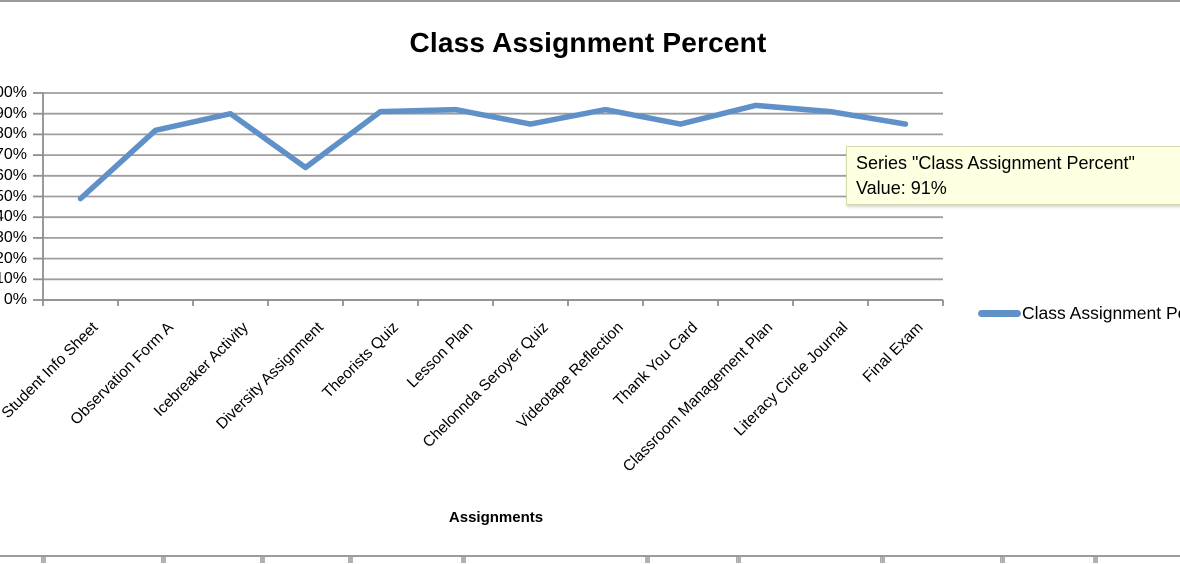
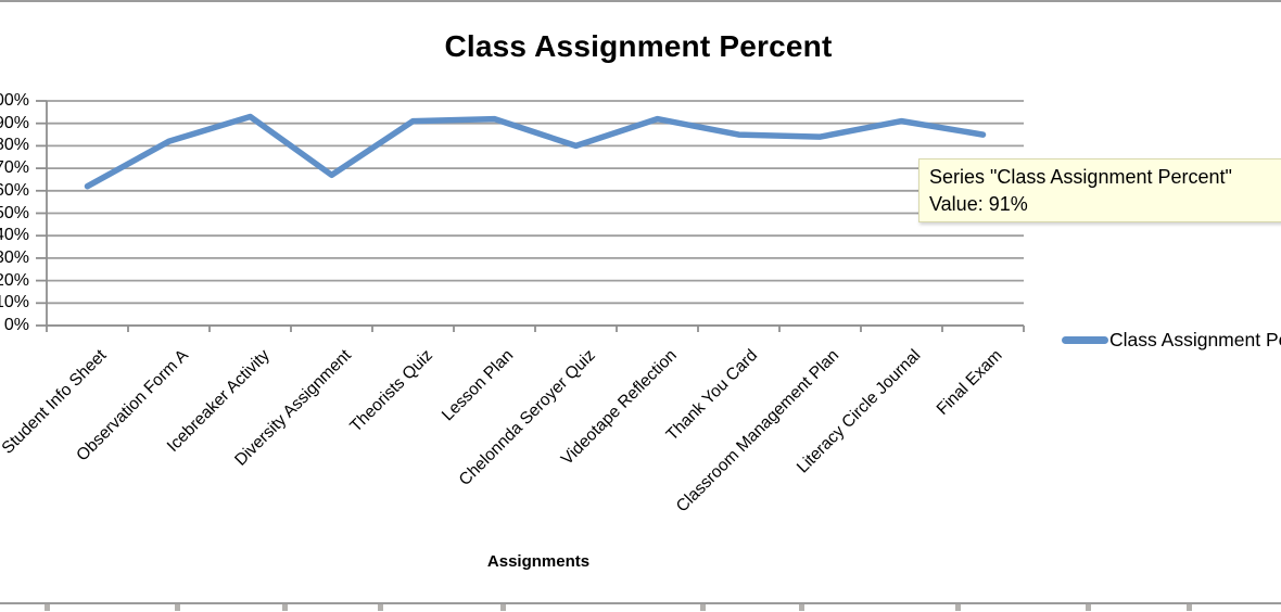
Student Info Sheet: 49% -> 62%
Icebreaker Activity: 90% -> 93%
Diversity Assignment: 64% -> 67%
Chelonnda Seroyer Quiz: 85% -> 80%
Classroom Management Plan: 94% -> 84%
